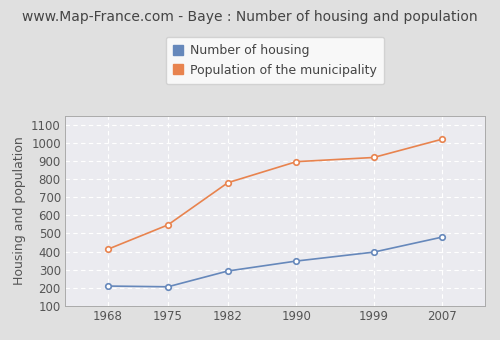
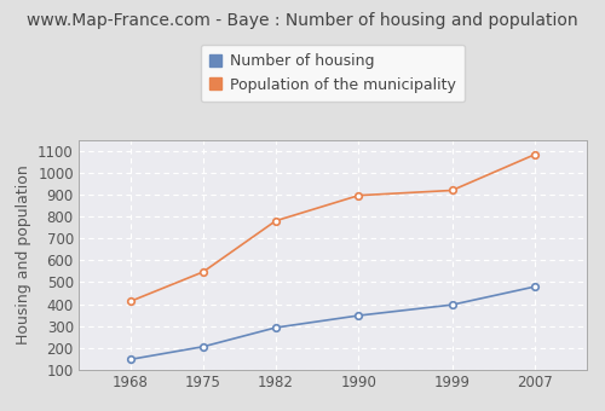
Number of housing/1968: 210 -> 150
Population of the municipality/2007: 1020 -> 1080
